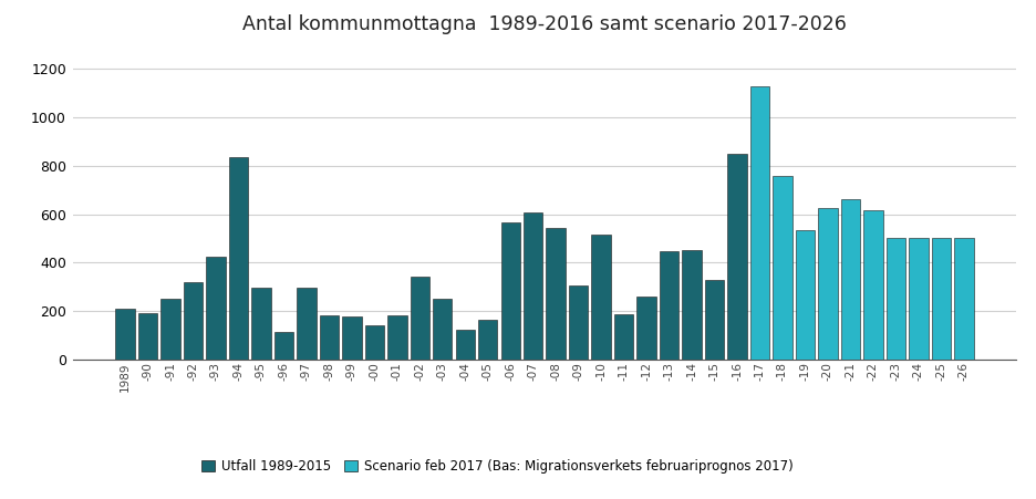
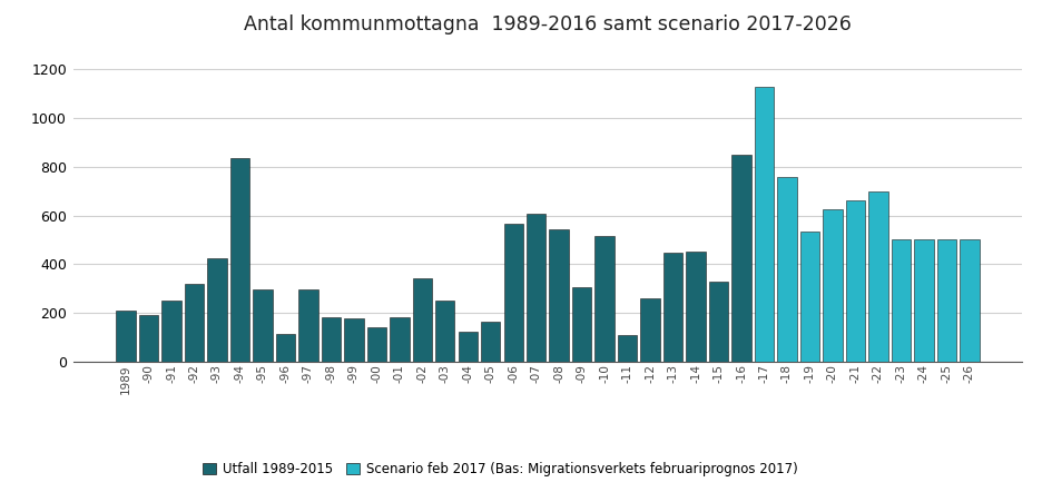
-11: 185 -> 110
-22: 615 -> 700
